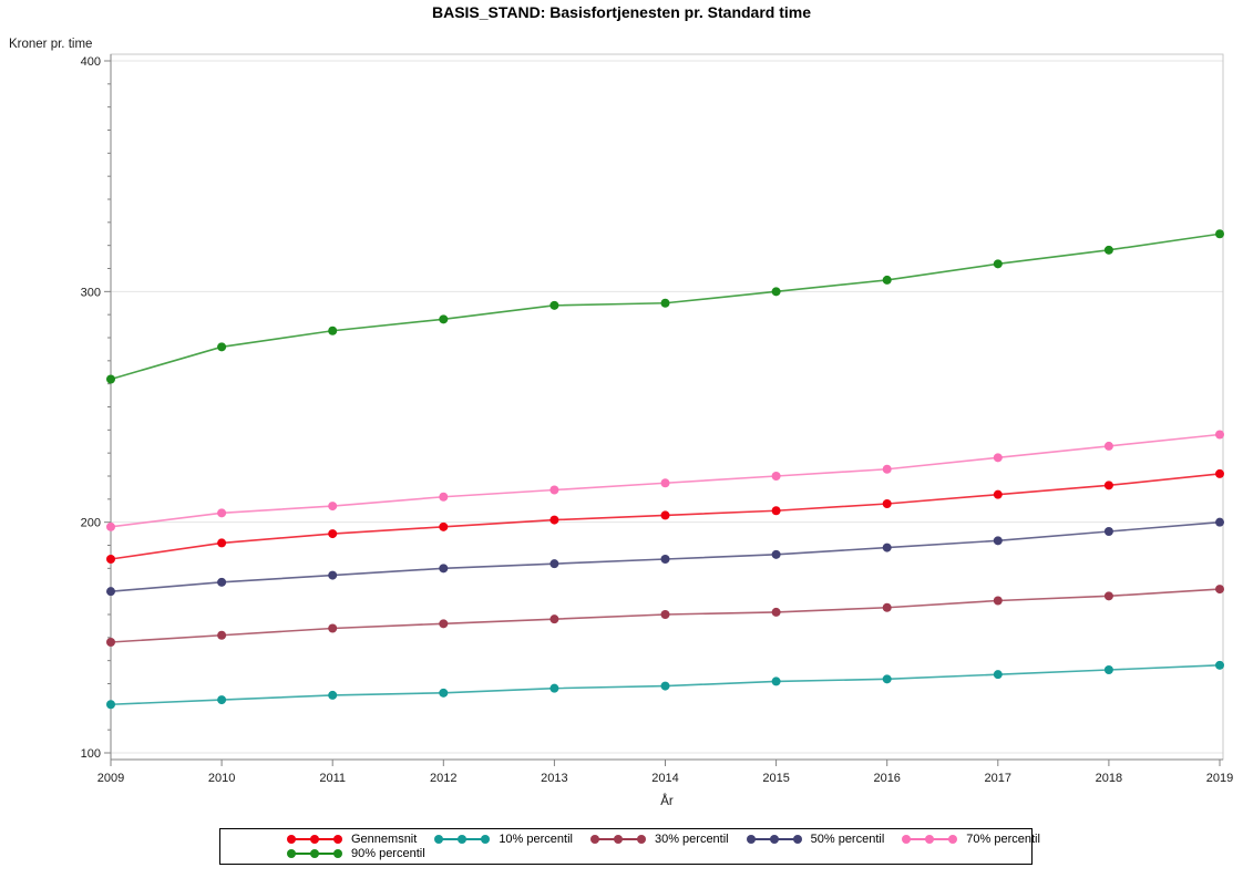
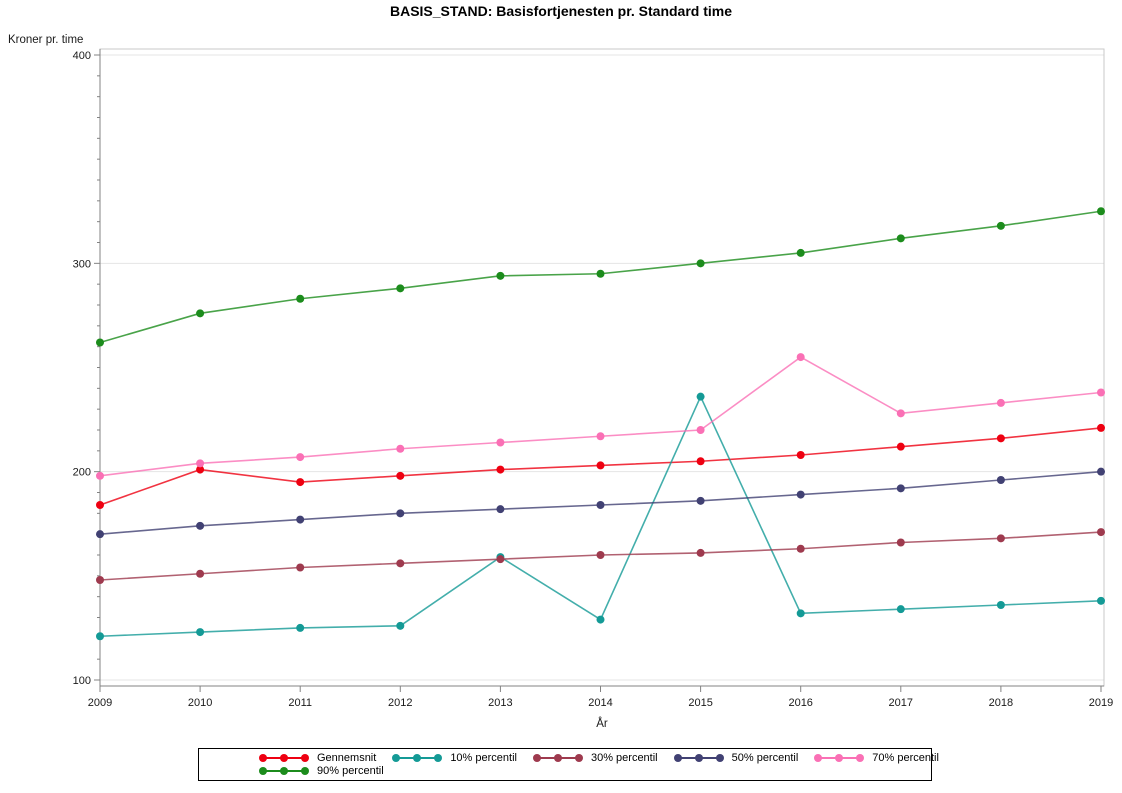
Gennemsnit/2010: 191 -> 201
10% percentil/2013: 128 -> 159
10% percentil/2015: 131 -> 236
70% percentil/2016: 223 -> 255
